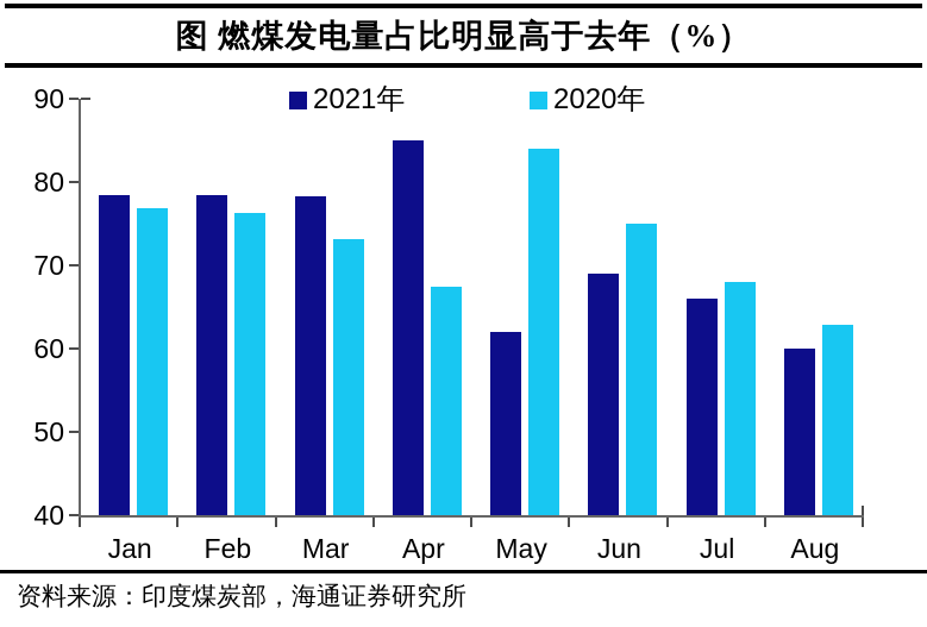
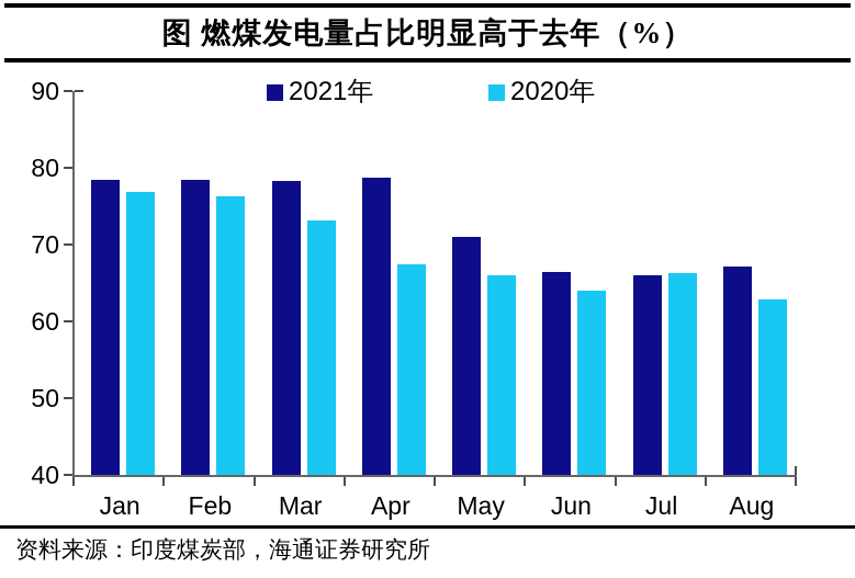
2021年/Apr: 85 -> 79
2021年/May: 62 -> 71
2020年/May: 84 -> 66
2021年/Jun: 69 -> 66
2020年/Jun: 75 -> 64
2020年/Jul: 68 -> 66
2021年/Aug: 60 -> 67
